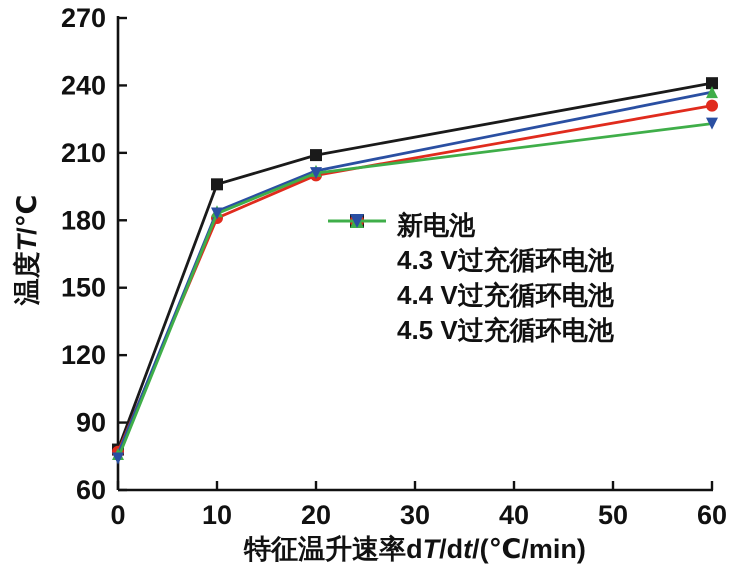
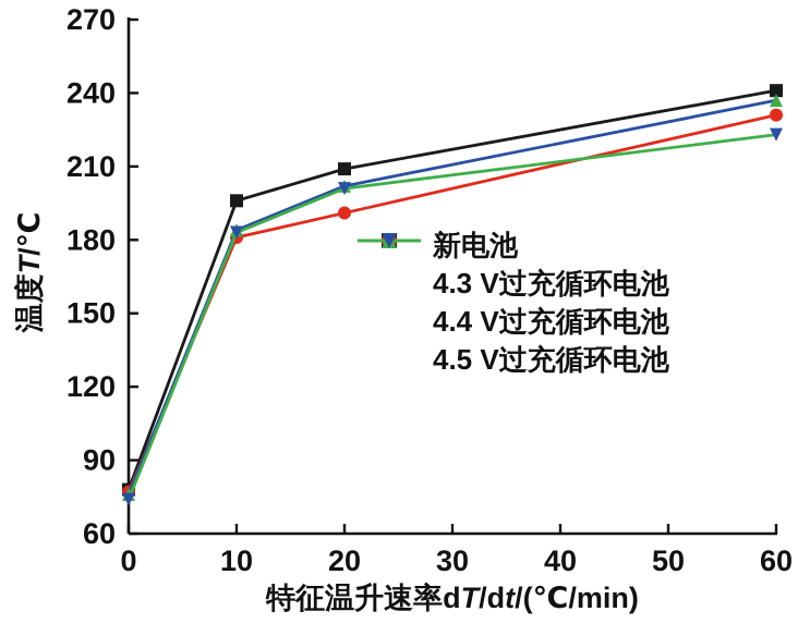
4.3 V过充循环电池/20: 200 -> 191
